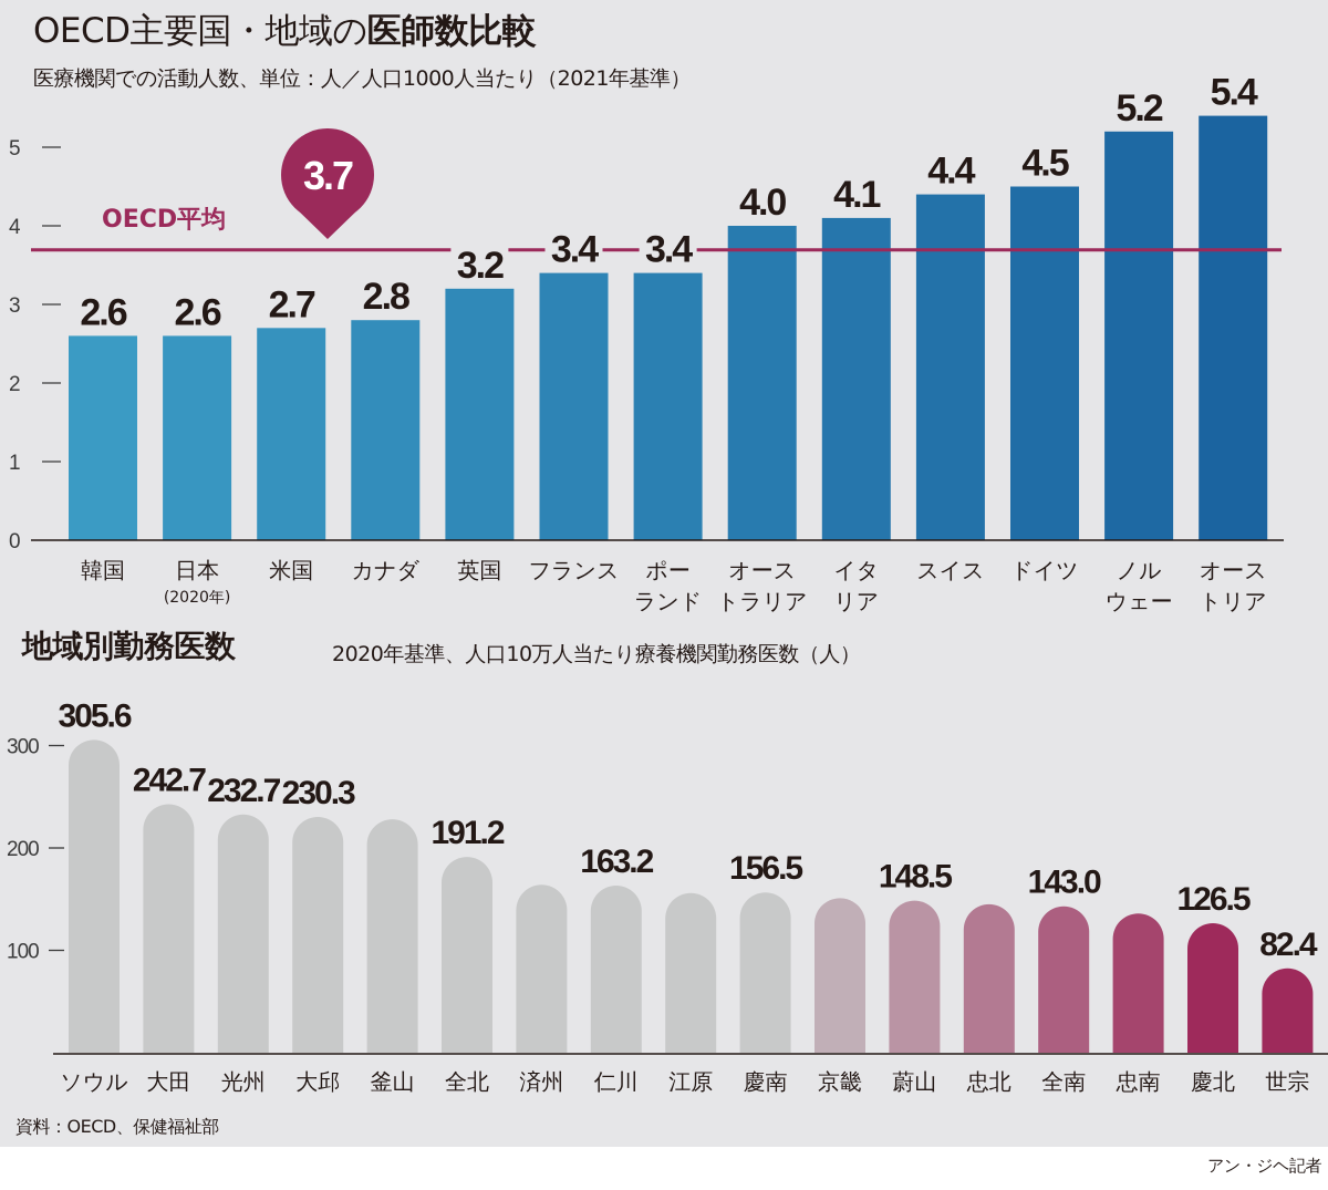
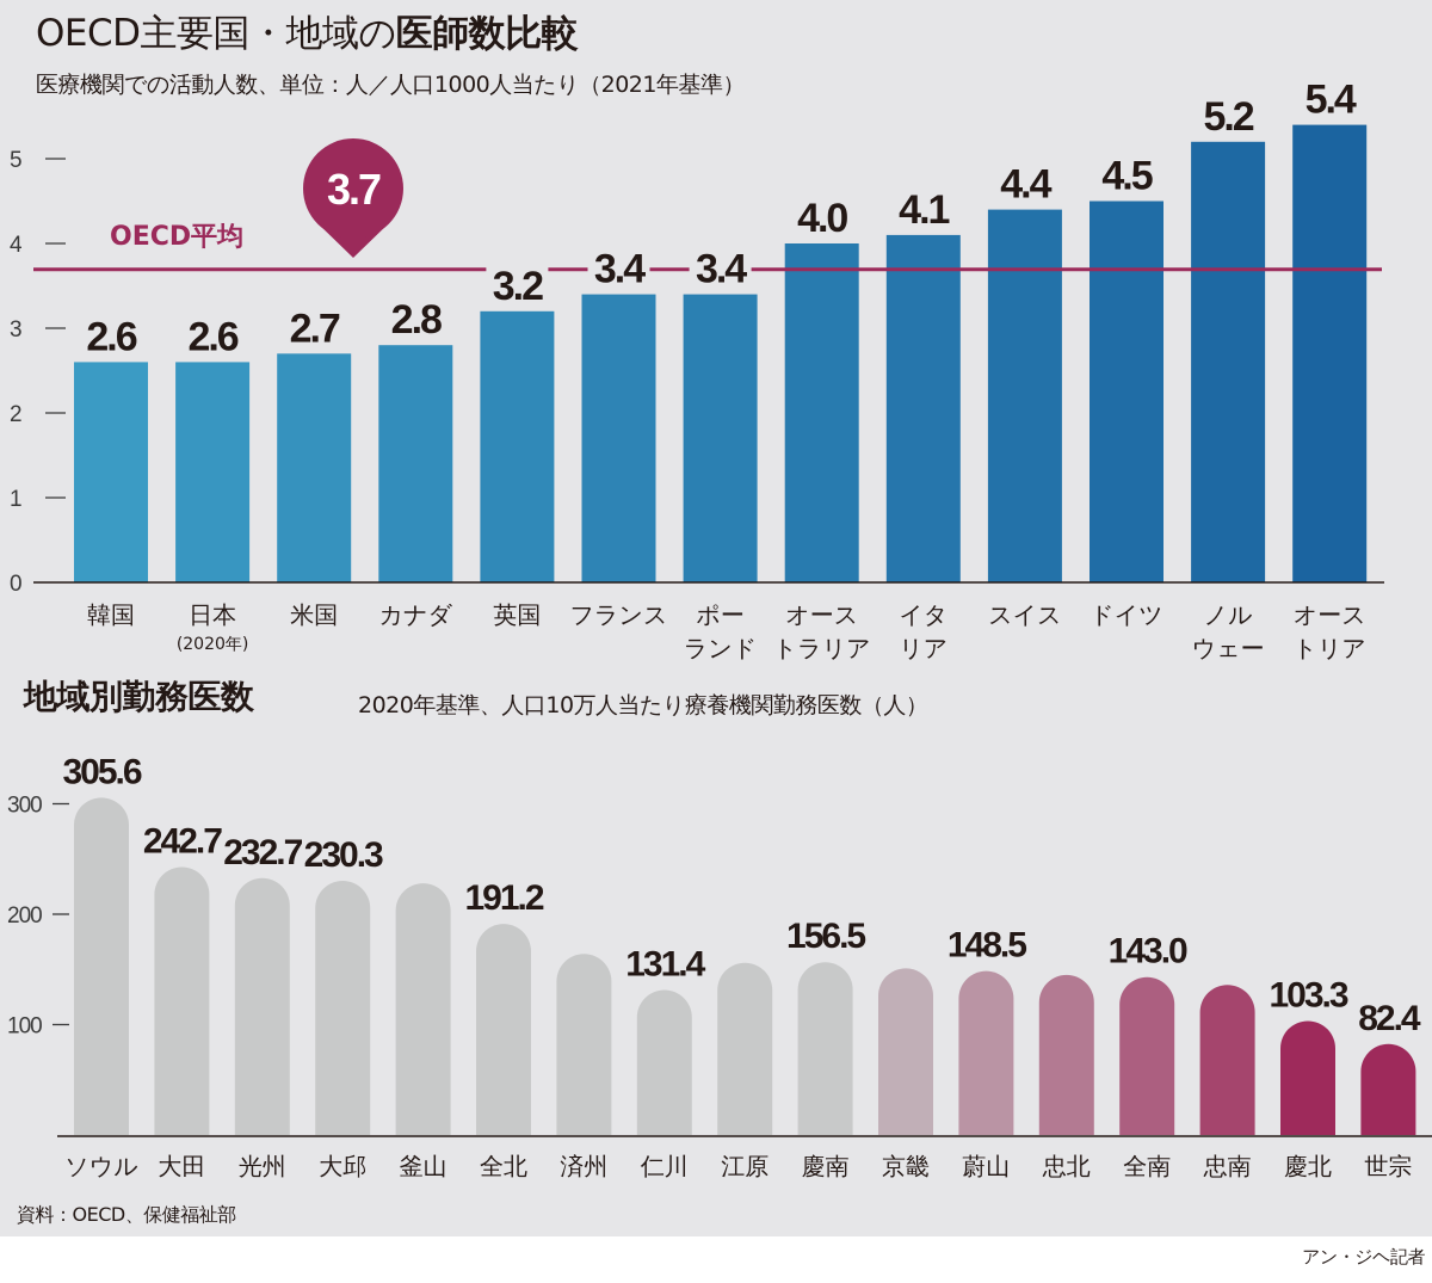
地域別勤務医数/仁川: 163.2 -> 131.4
地域別勤務医数/慶北: 126.5 -> 103.3
